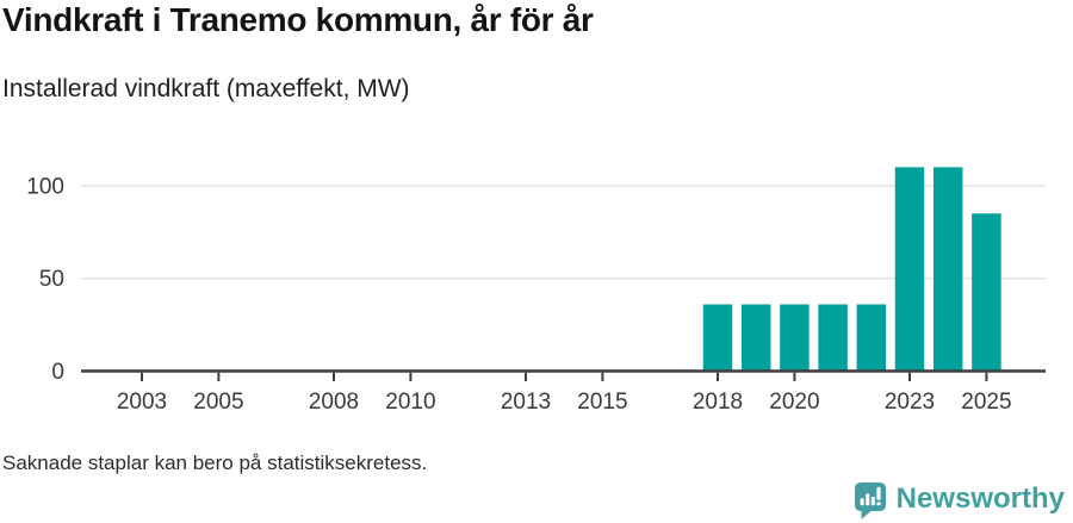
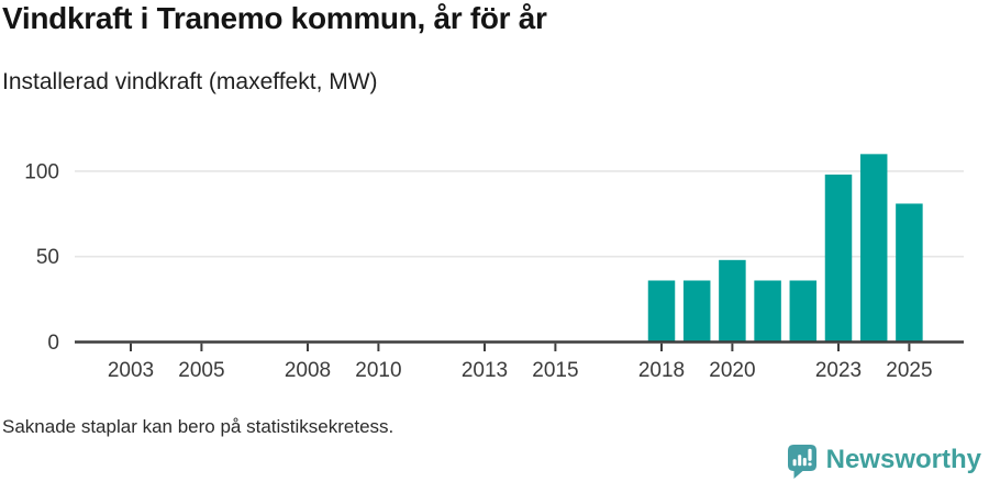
2020: 36 -> 48
2023: 110 -> 98
2025: 85 -> 81
